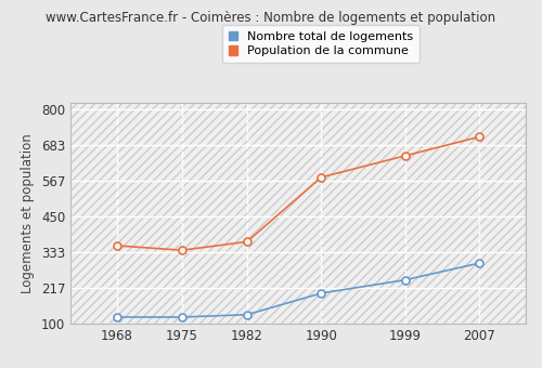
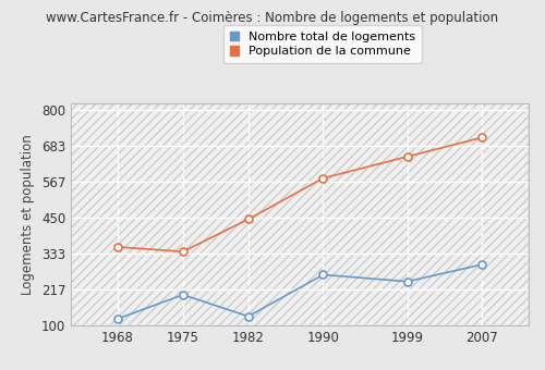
Nombre total de logements/1975: 122 -> 200
Population de la commune/1982: 368 -> 445
Nombre total de logements/1990: 200 -> 265
